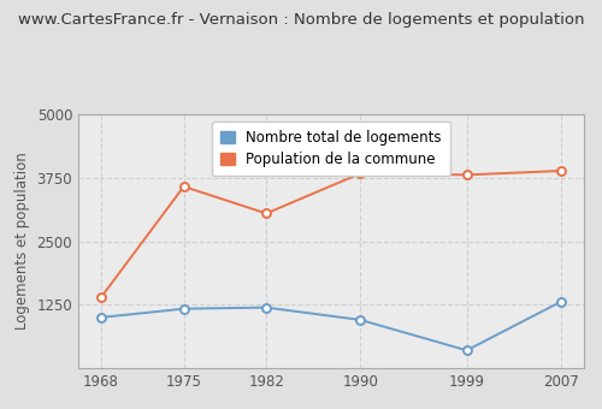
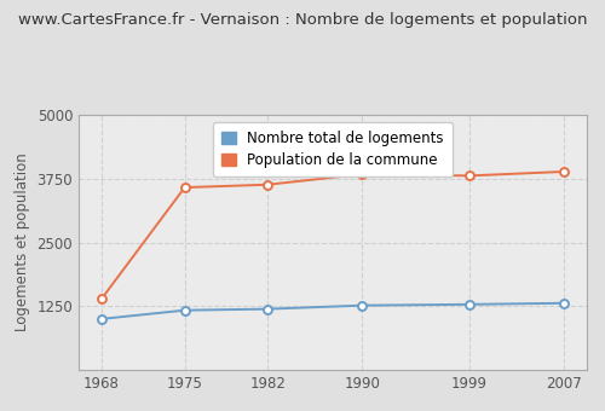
Population de la commune/1982: 3050 -> 3640
Nombre total de logements/1990: 950 -> 1260
Nombre total de logements/1999: 350 -> 1280
